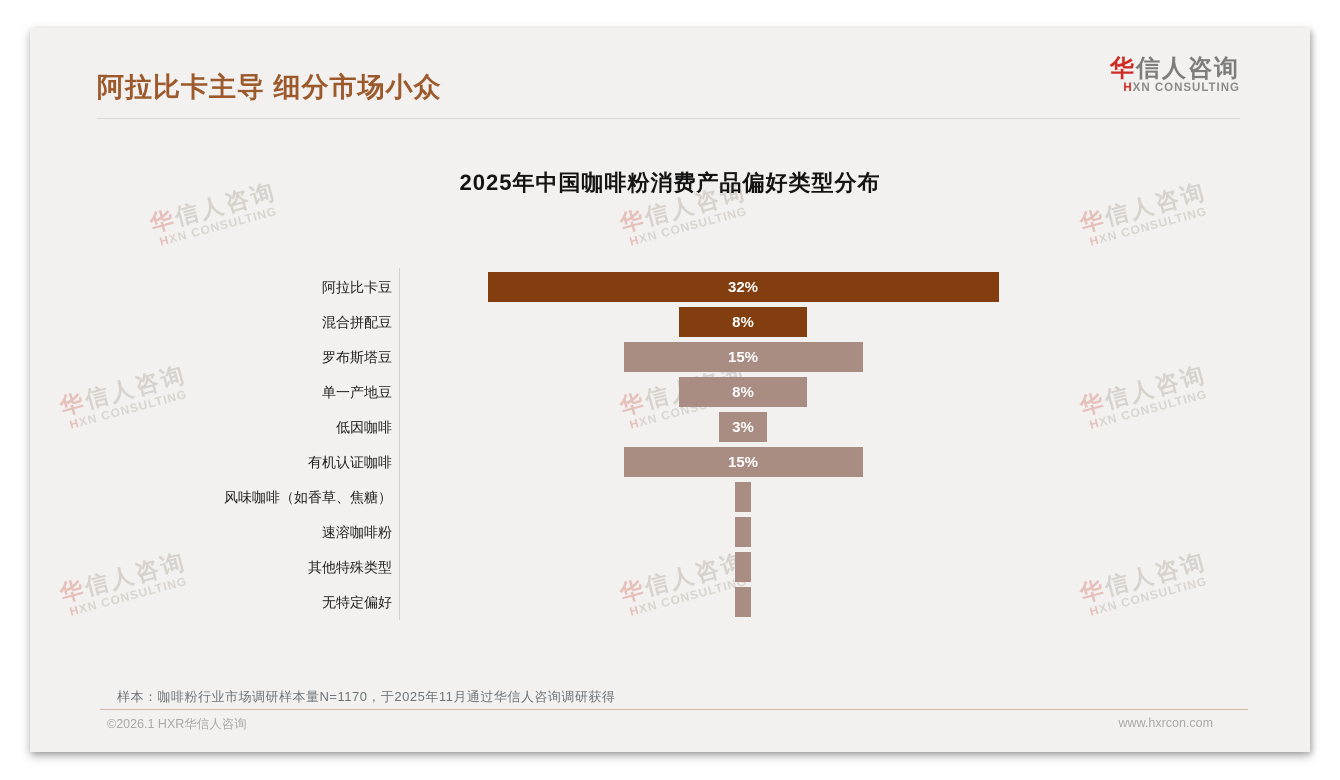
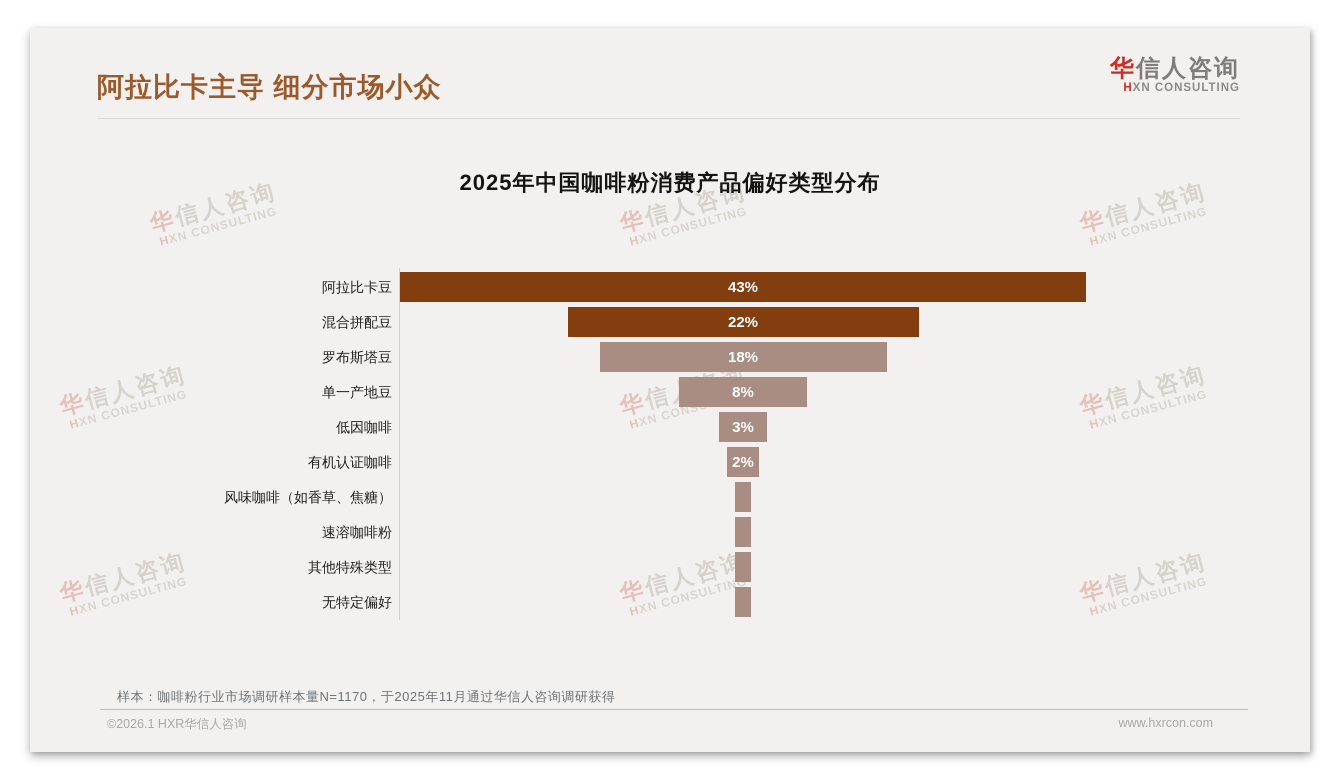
阿拉比卡豆: 32% -> 43%
混合拼配豆: 8% -> 22%
罗布斯塔豆: 15% -> 18%
有机认证咖啡: 15% -> 2%
